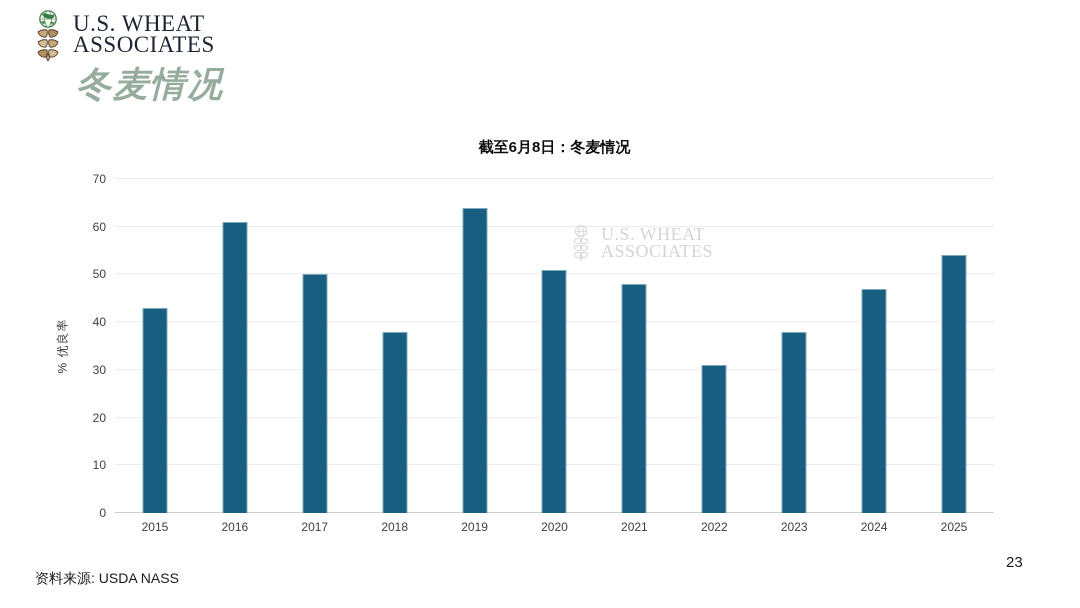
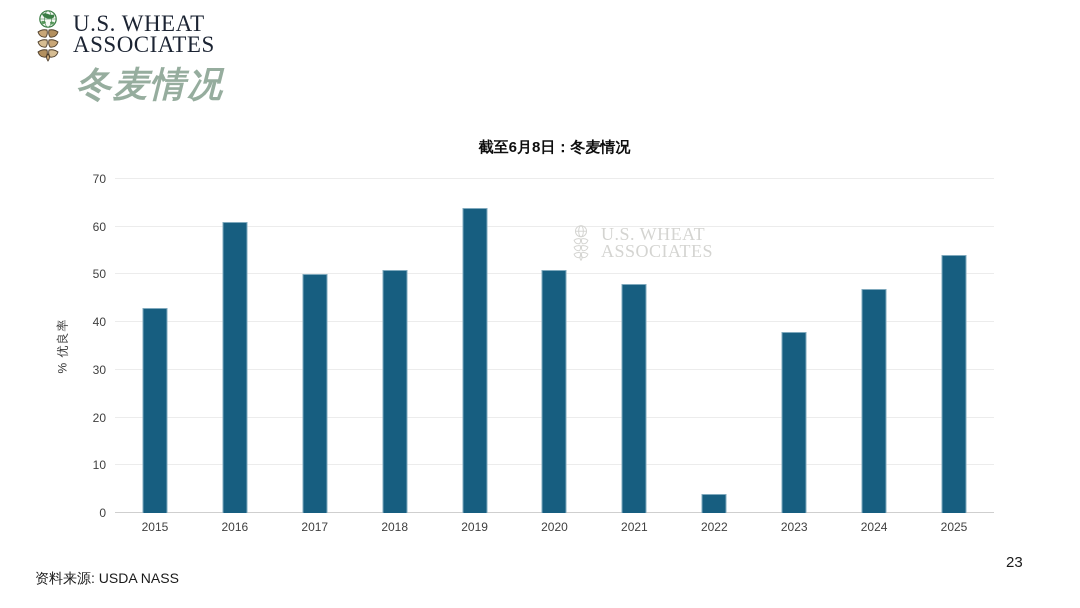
2018: 38 -> 51
2022: 31 -> 4
